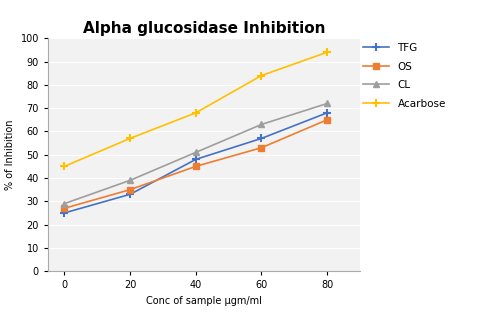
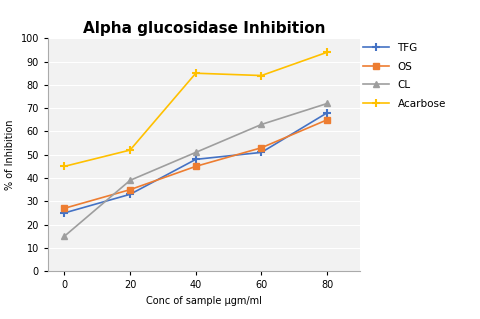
CL/0: 29 -> 15
Acarbose/20: 57 -> 52
Acarbose/40: 68 -> 85
TFG/60: 57 -> 51
